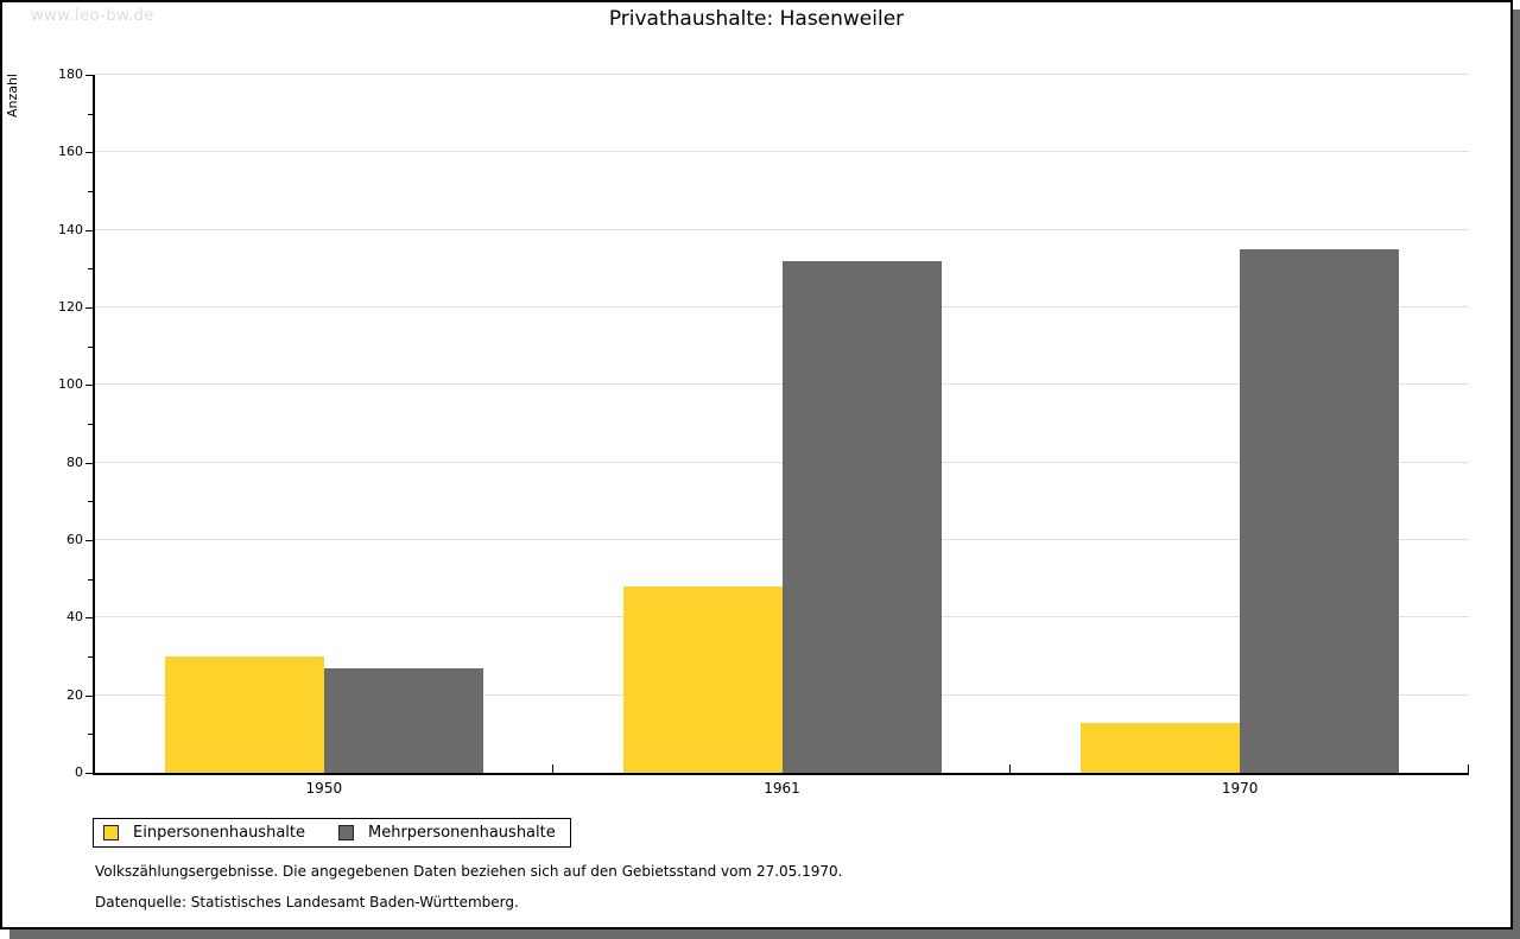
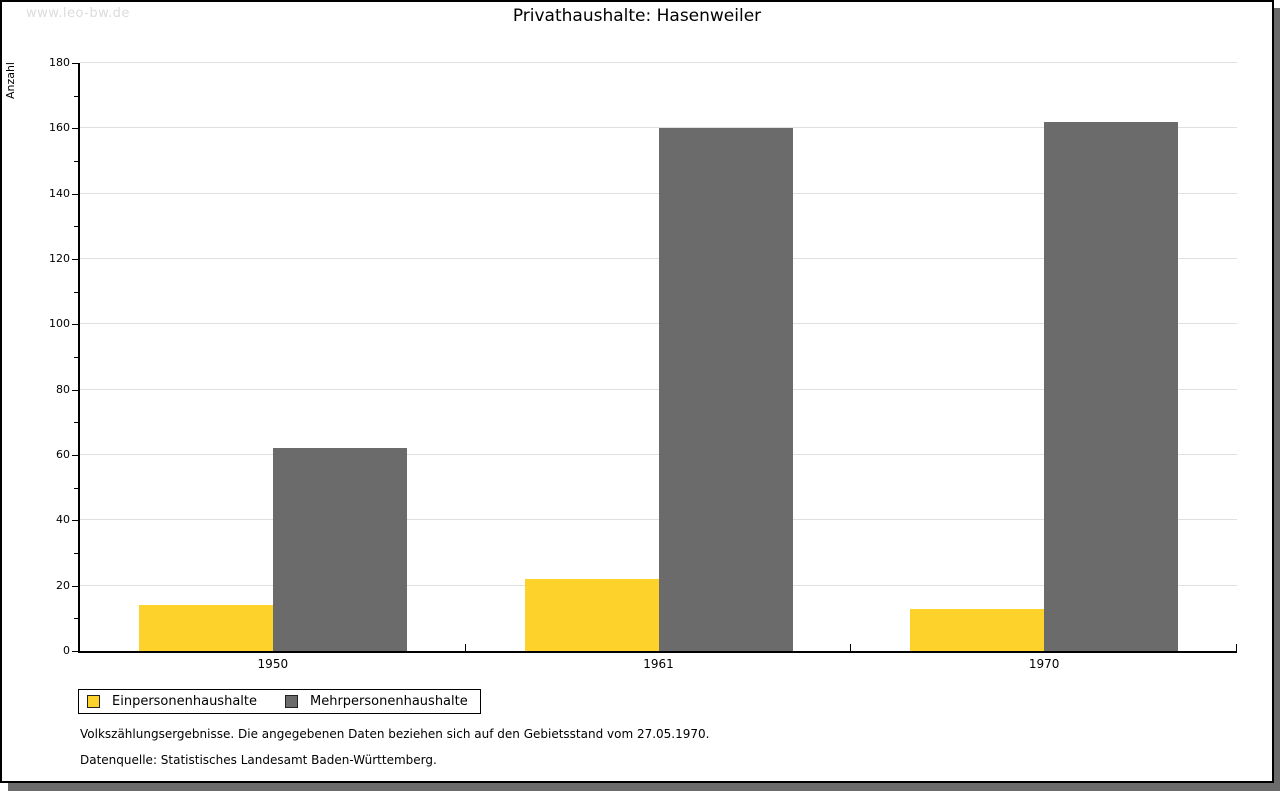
Einpersonenhaushalte/1950: 30 -> 14
Mehrpersonenhaushalte/1950: 27 -> 62
Einpersonenhaushalte/1961: 48 -> 22
Mehrpersonenhaushalte/1961: 132 -> 160
Mehrpersonenhaushalte/1970: 135 -> 162
